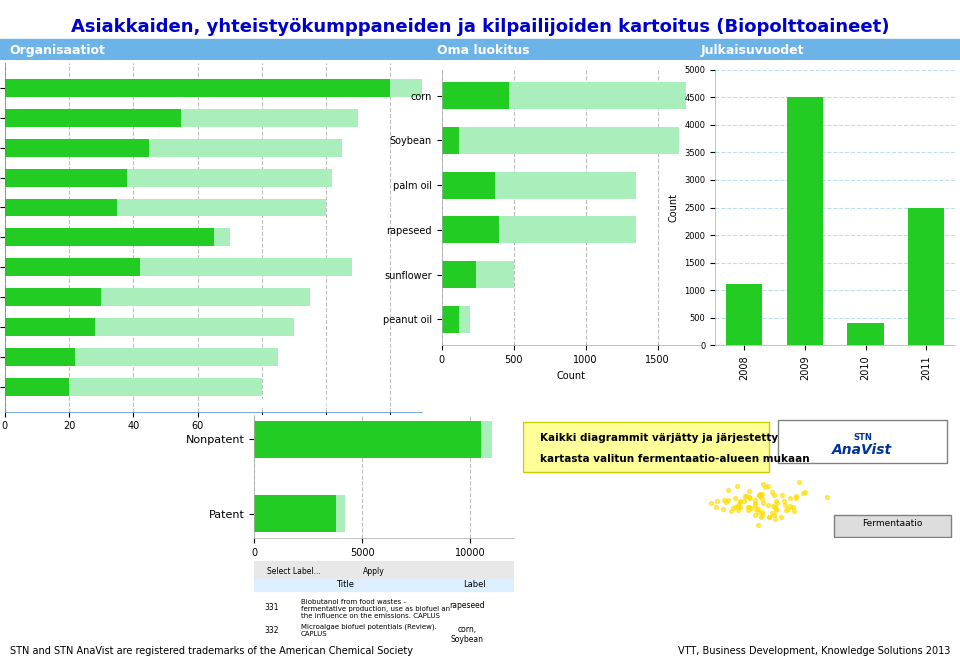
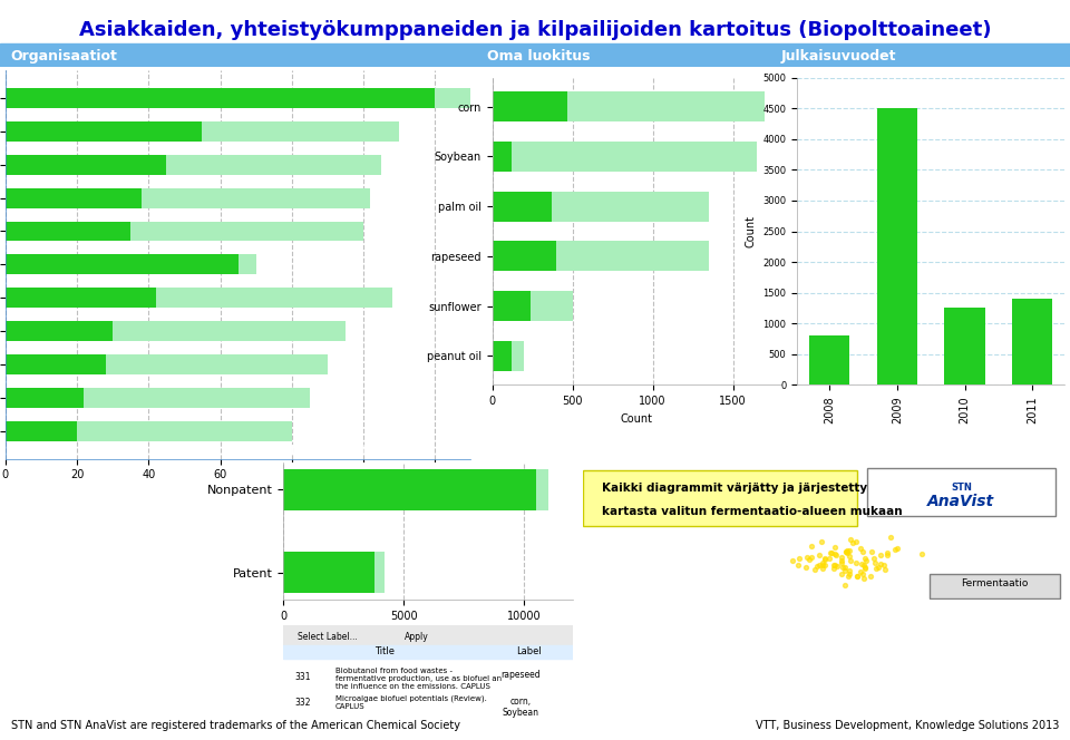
2008: 1120 -> 800
2010: 400 -> 1250
2011: 2500 -> 1400
